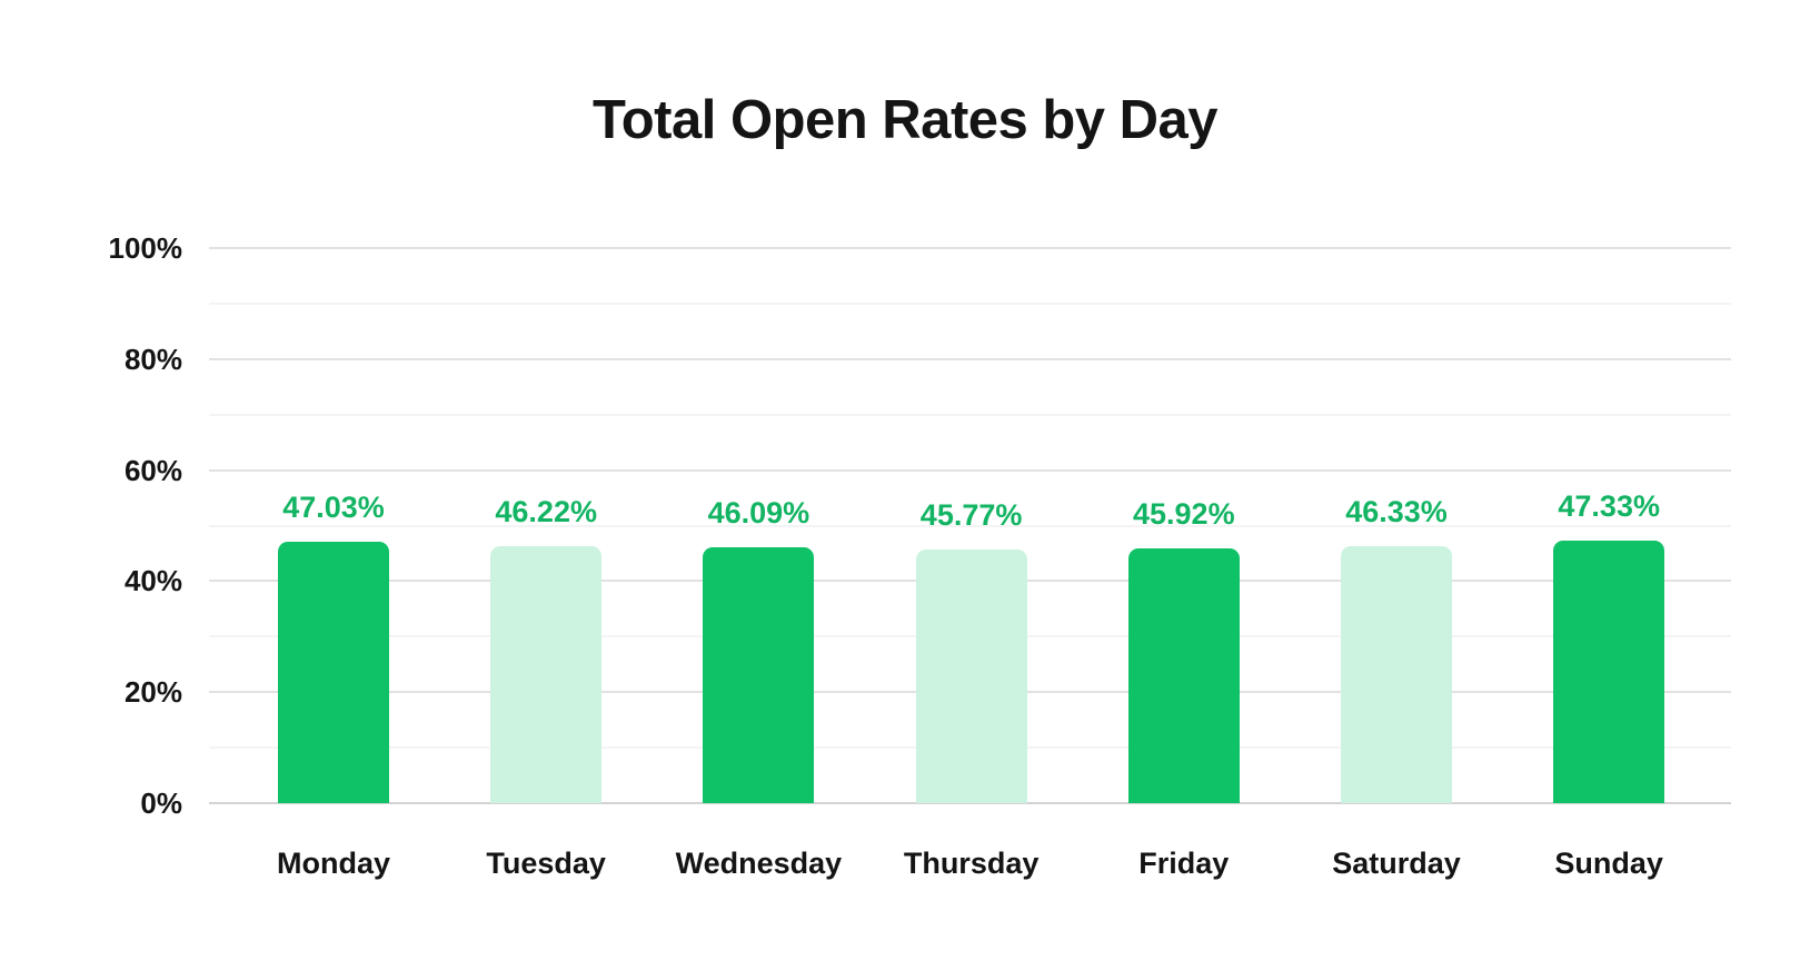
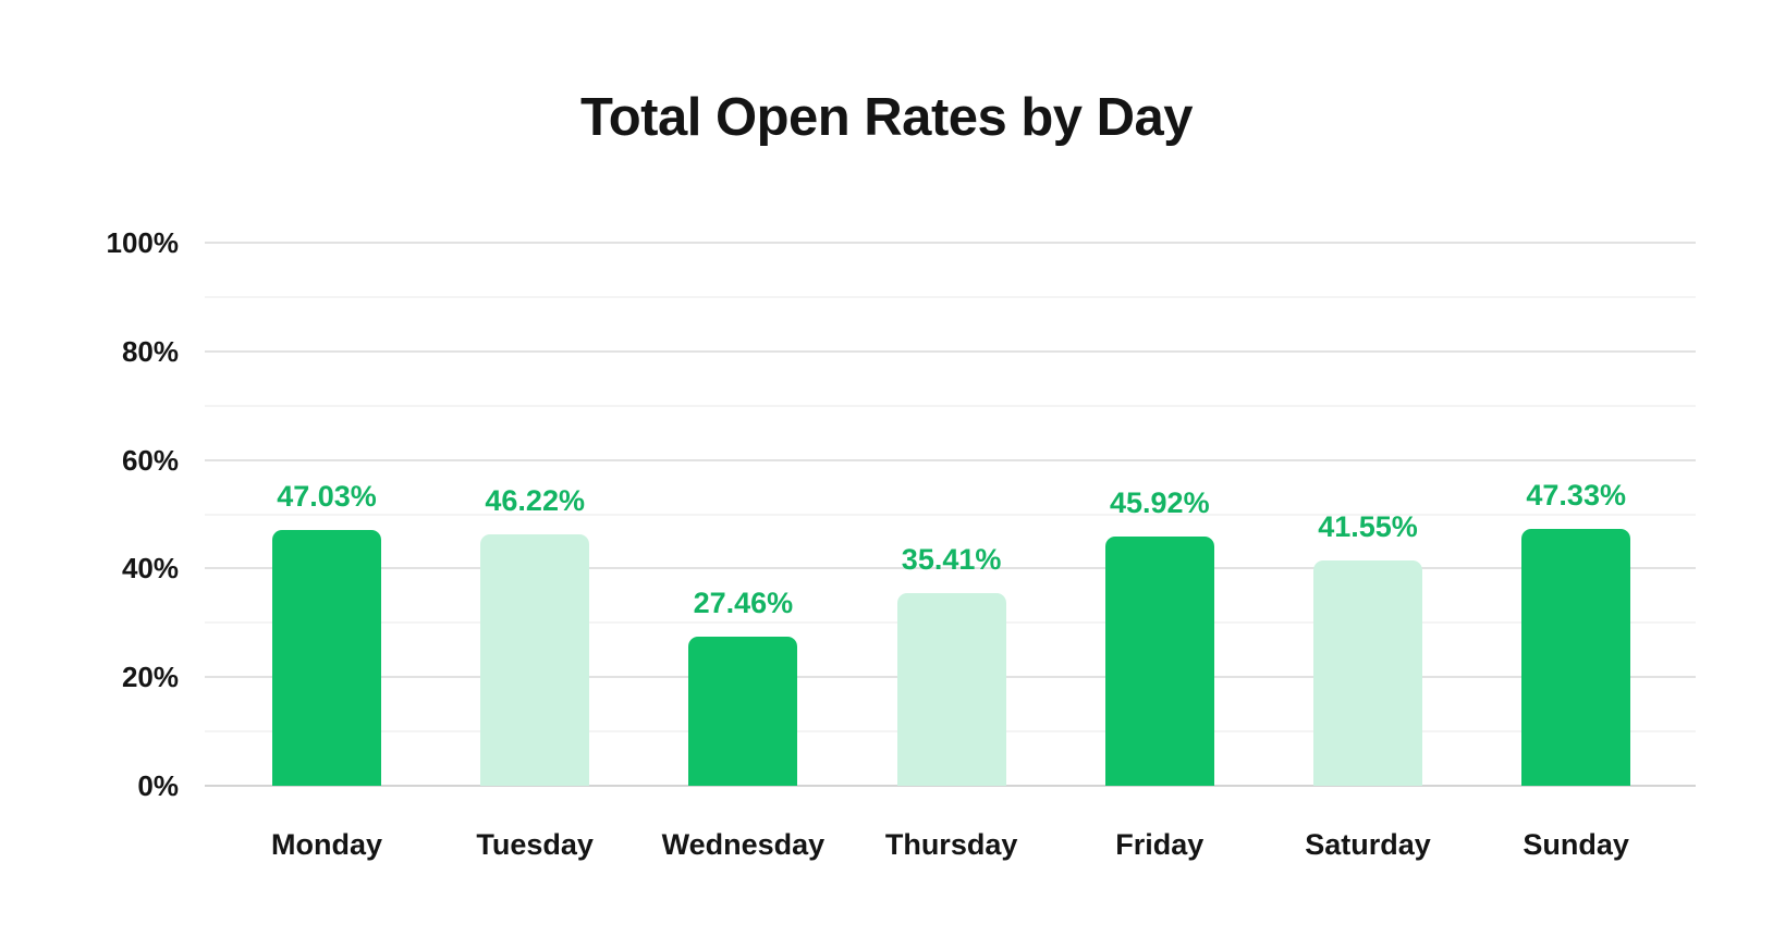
Wednesday: 46.09% -> 27.46%
Thursday: 45.77% -> 35.41%
Saturday: 46.33% -> 41.55%
